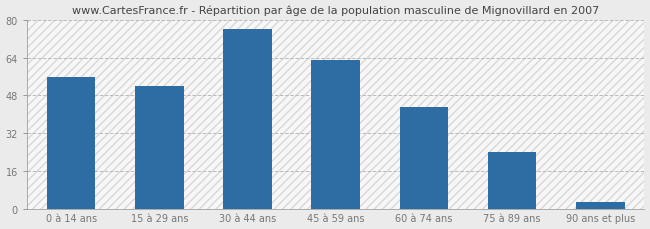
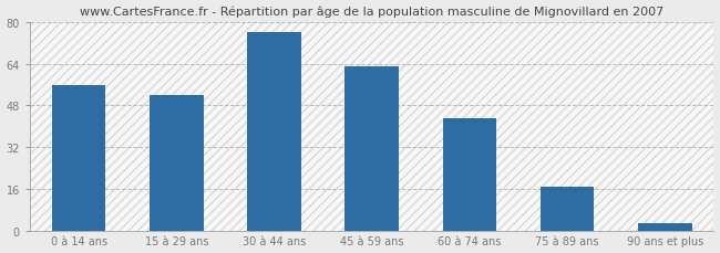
75 à 89 ans: 24 -> 17
